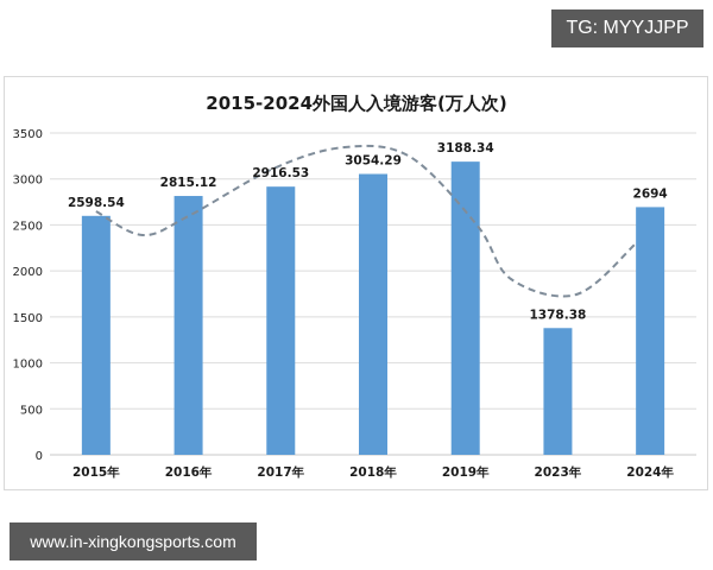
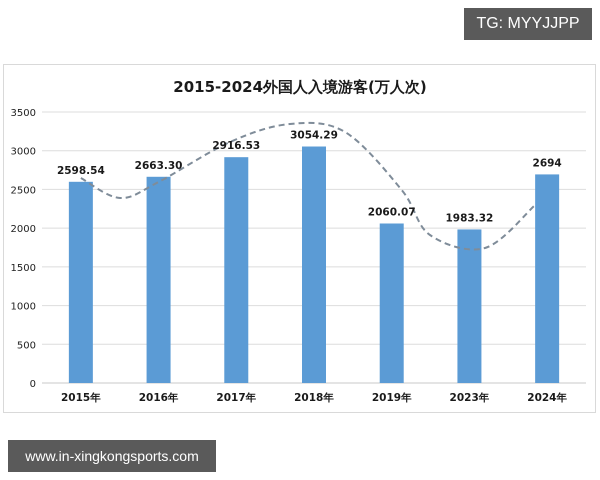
2016年: 2815.12 -> 2663.30
2019年: 3188.34 -> 2060.07
2023年: 1378.38 -> 1983.32
